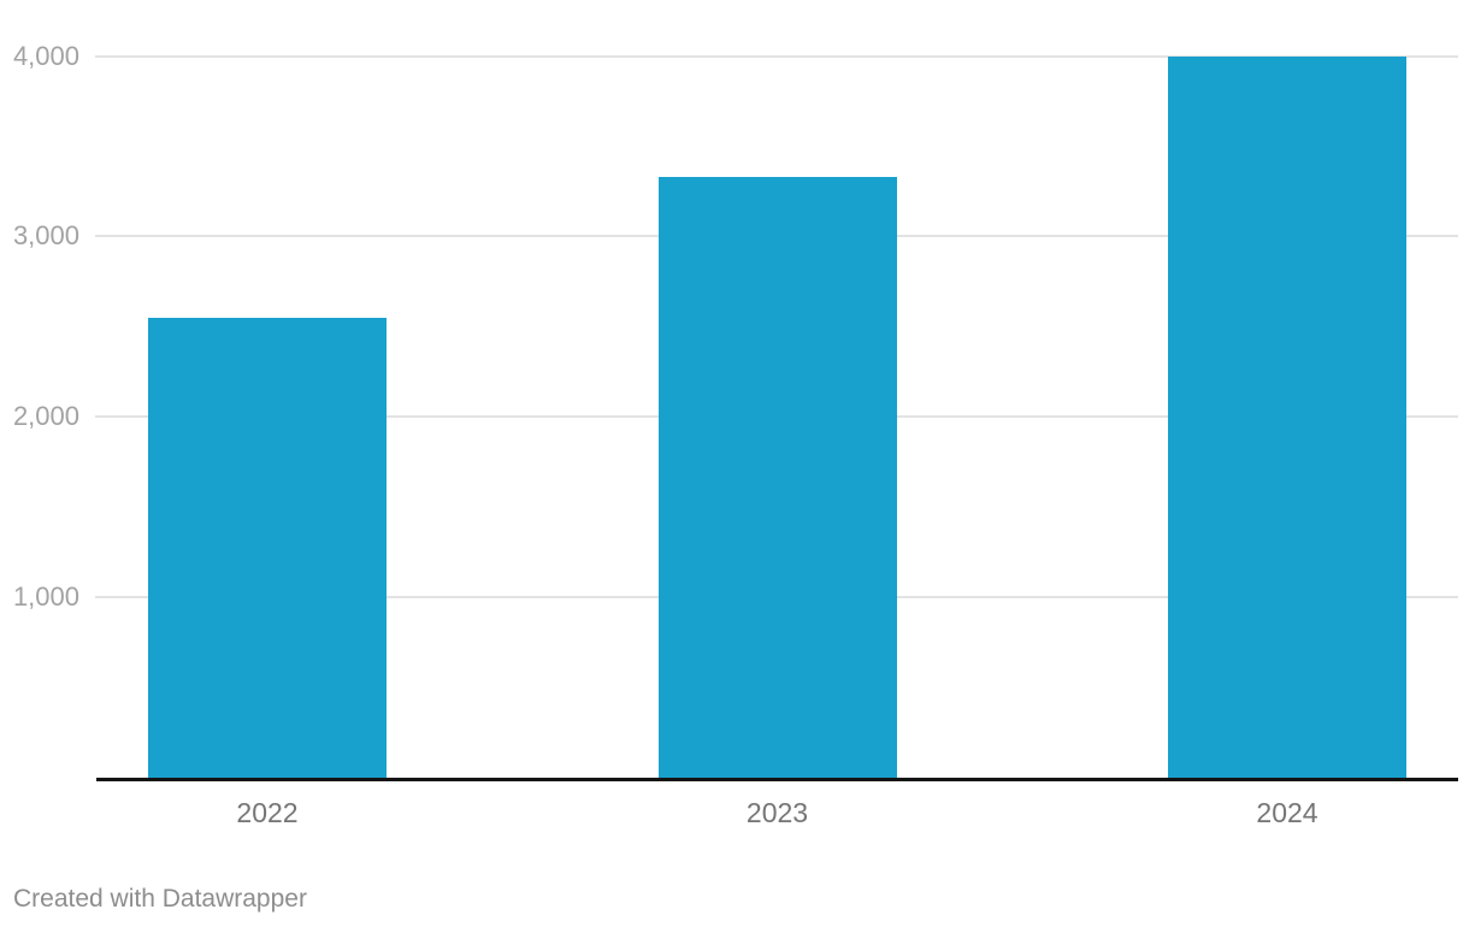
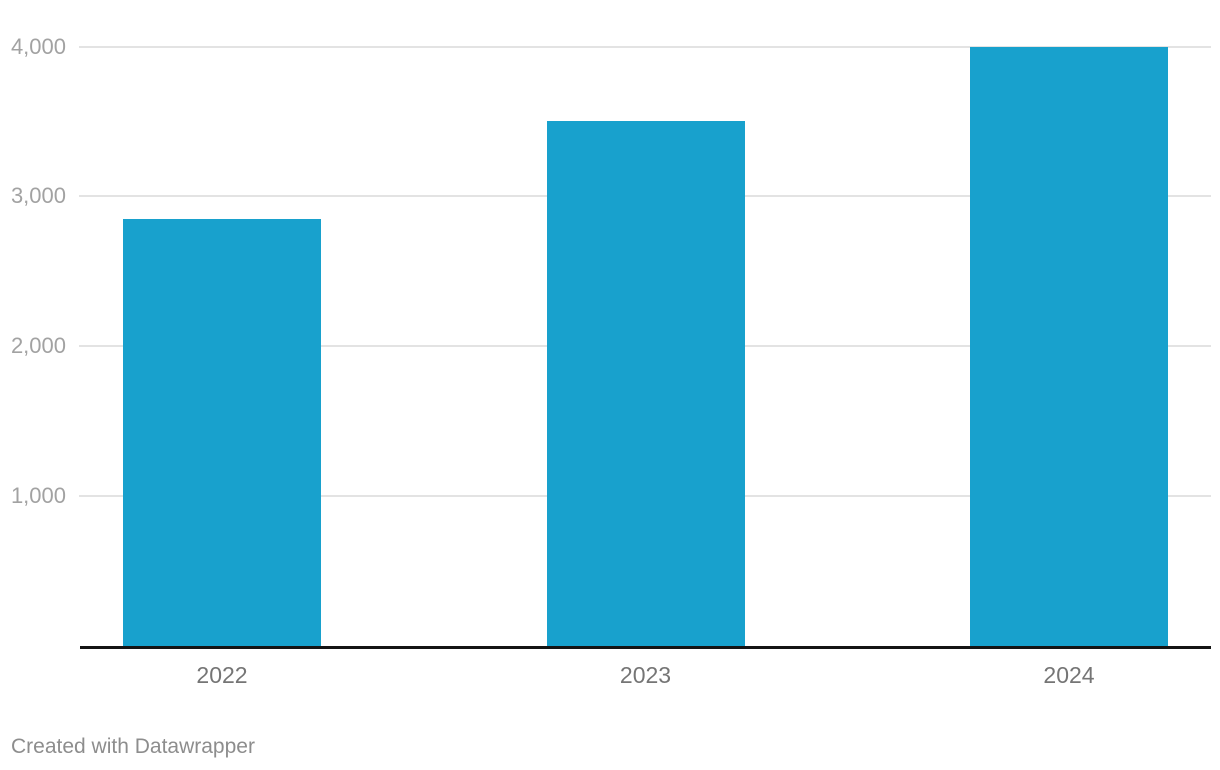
2022: 2550 -> 2850
2023: 3330 -> 3500
